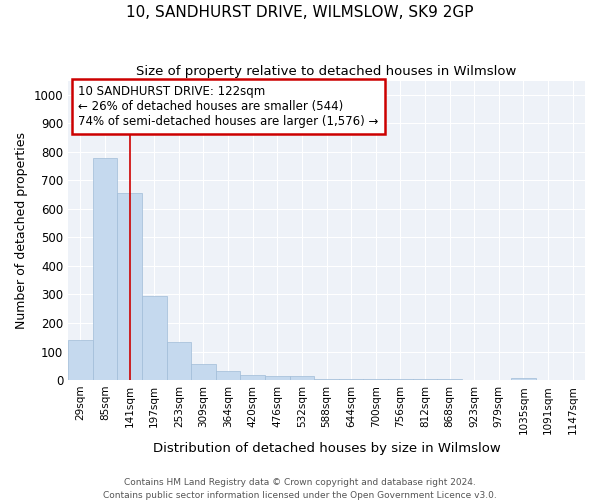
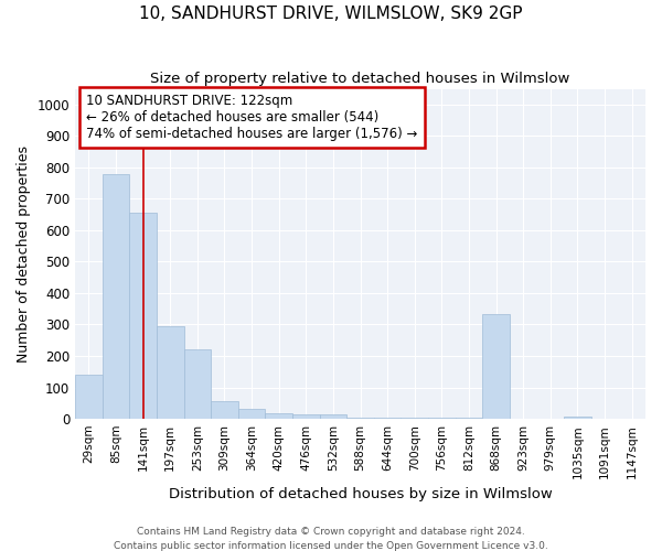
253sqm: 135 -> 220
868sqm: 5 -> 335
